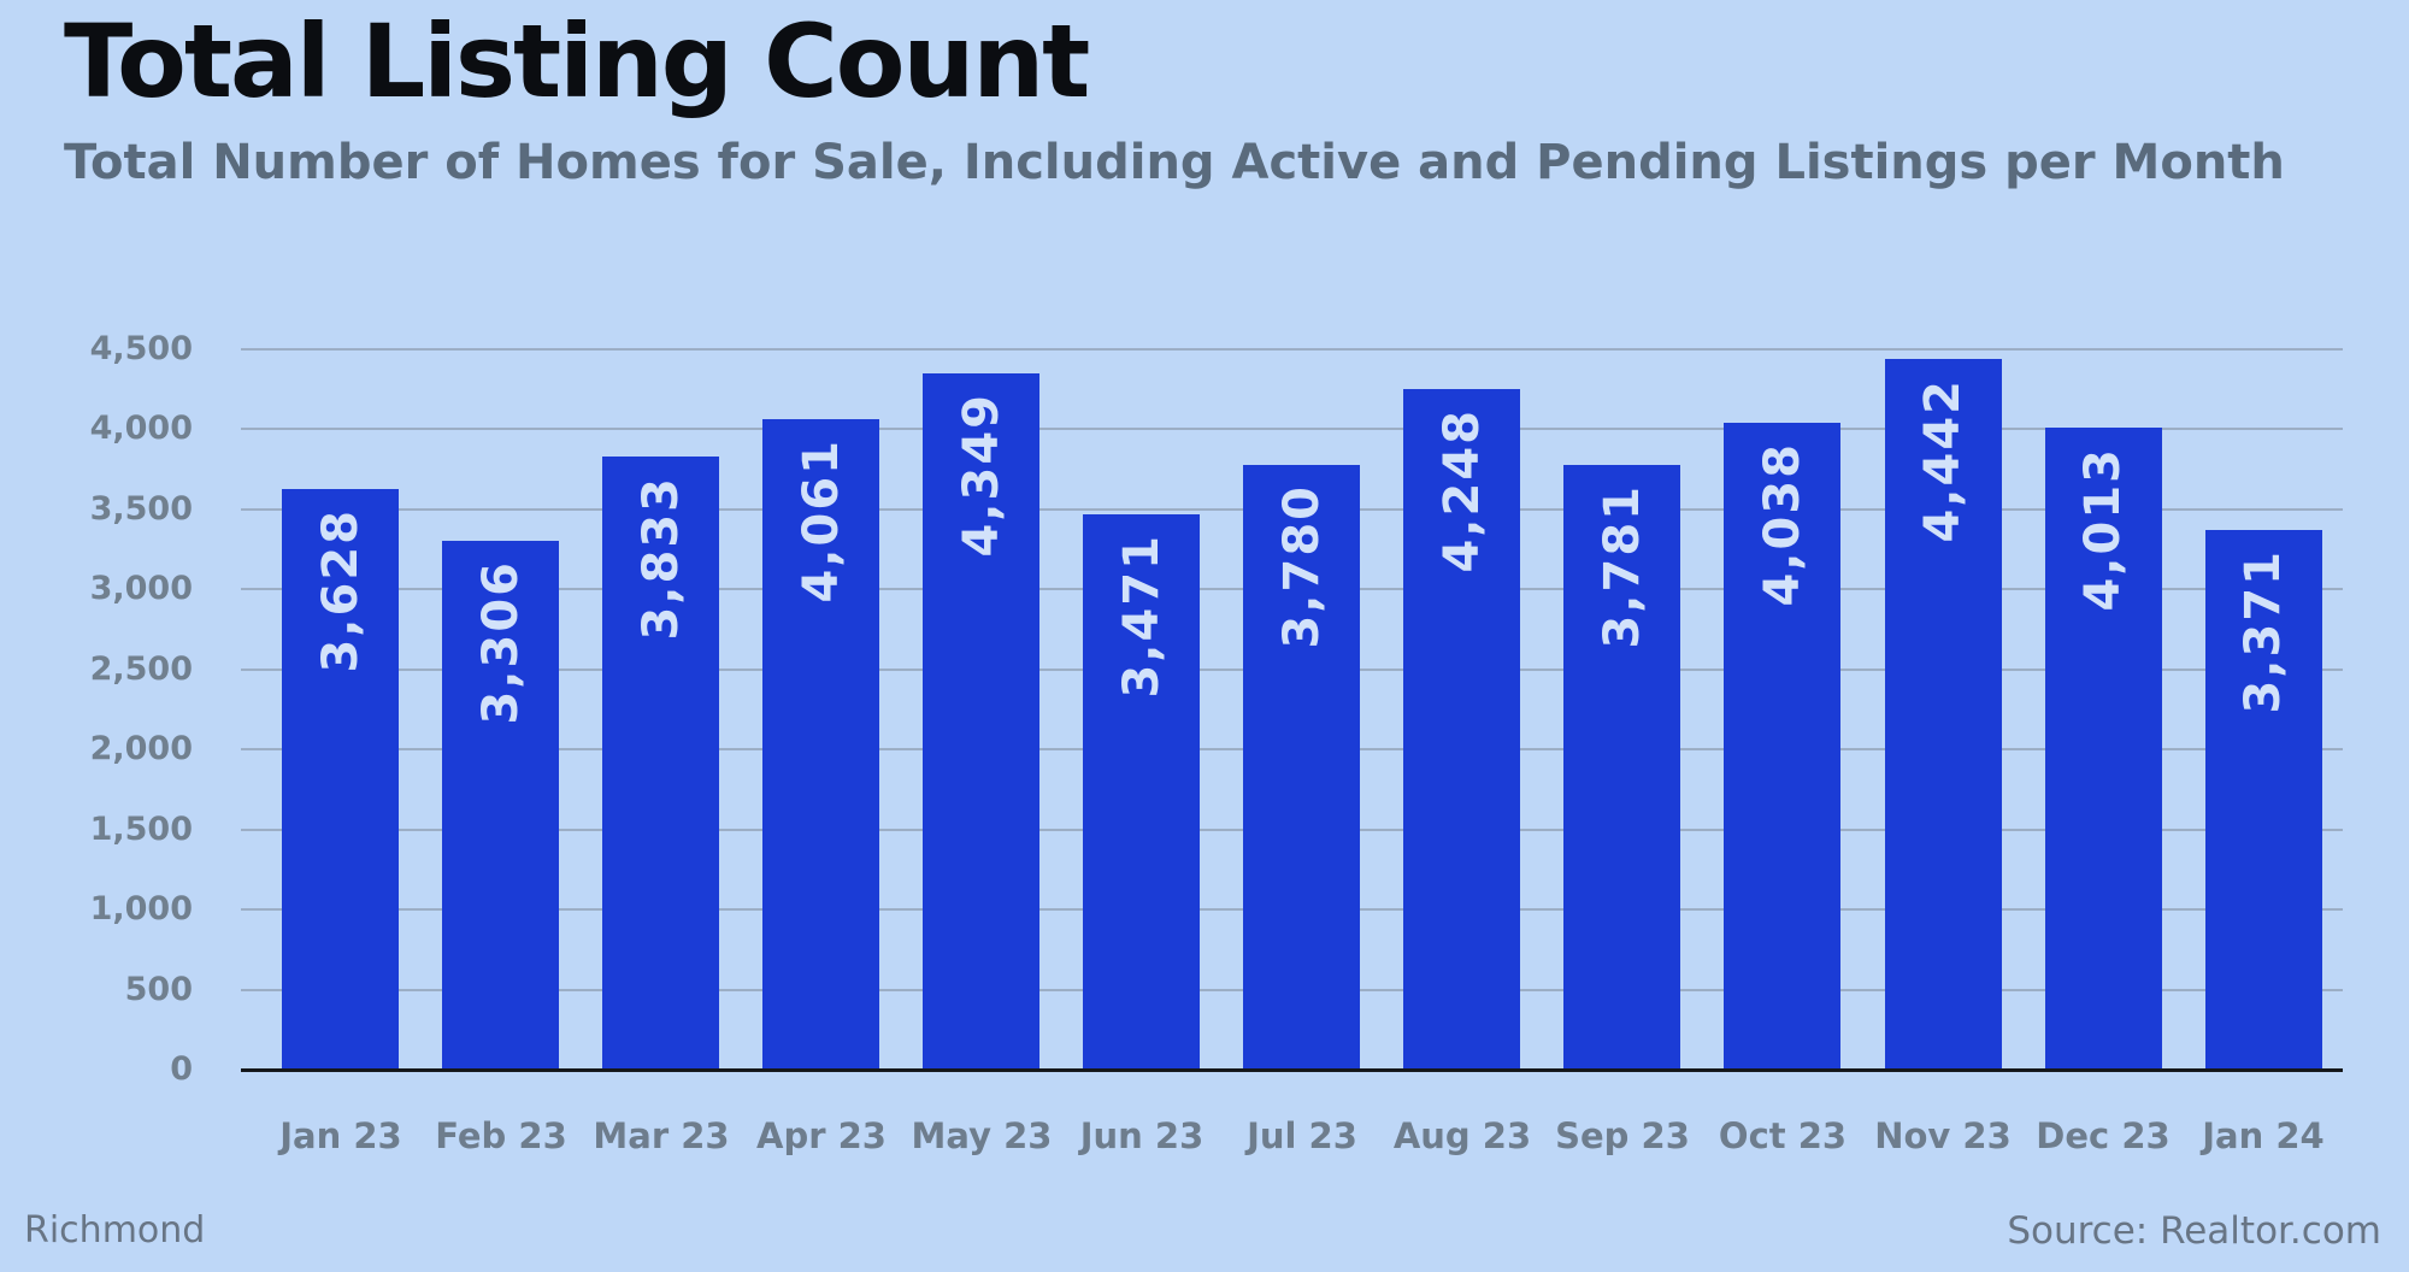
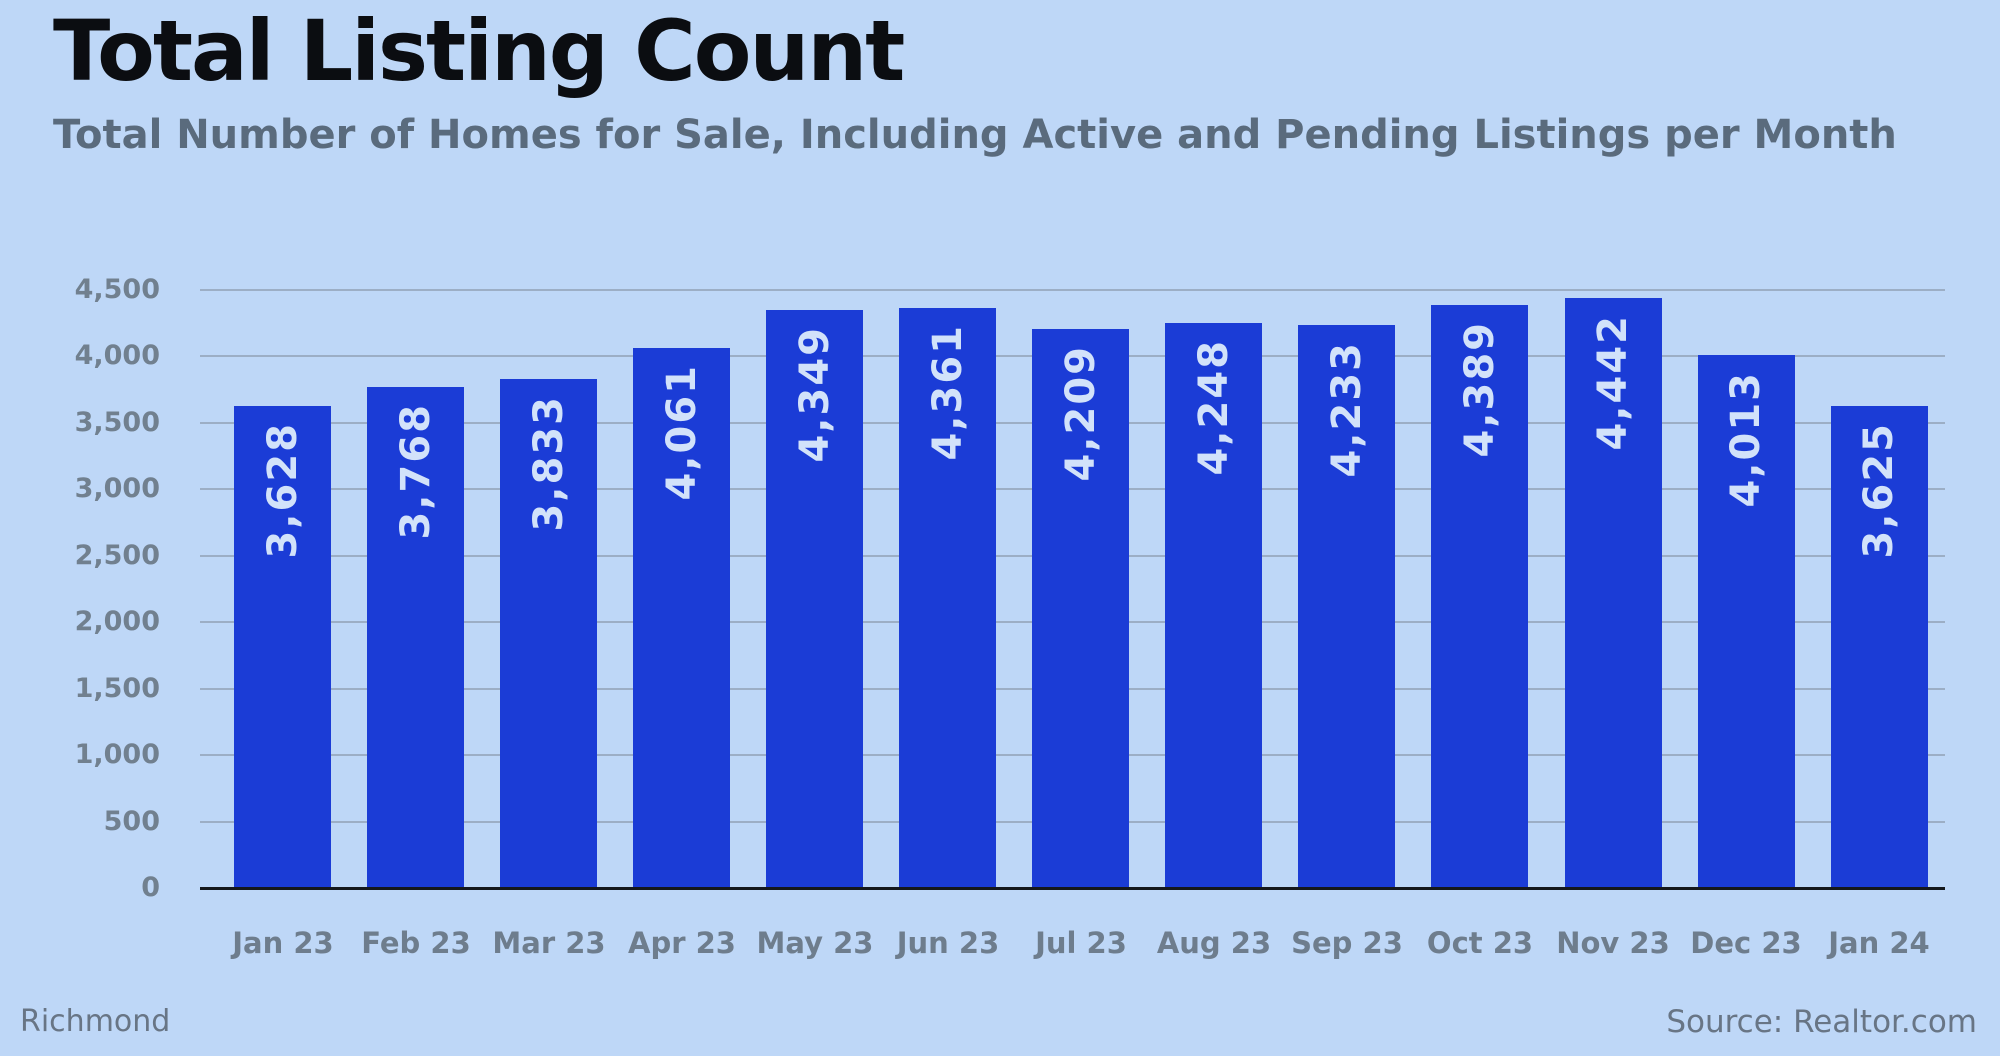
Feb 23: 3,306 -> 3,768
Jun 23: 3,471 -> 4,361
Jul 23: 3,780 -> 4,209
Sep 23: 3,781 -> 4,233
Oct 23: 4,038 -> 4,389
Jan 24: 3,371 -> 3,625
